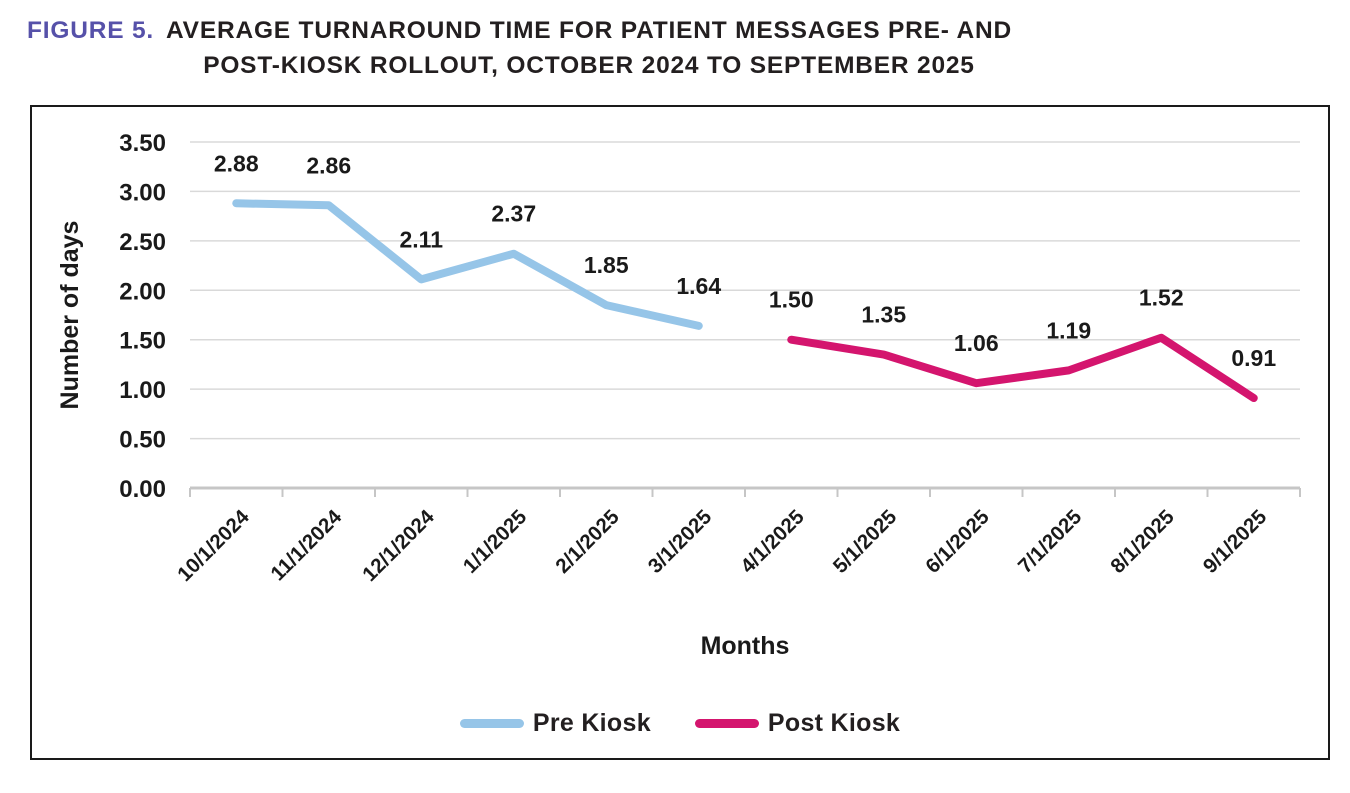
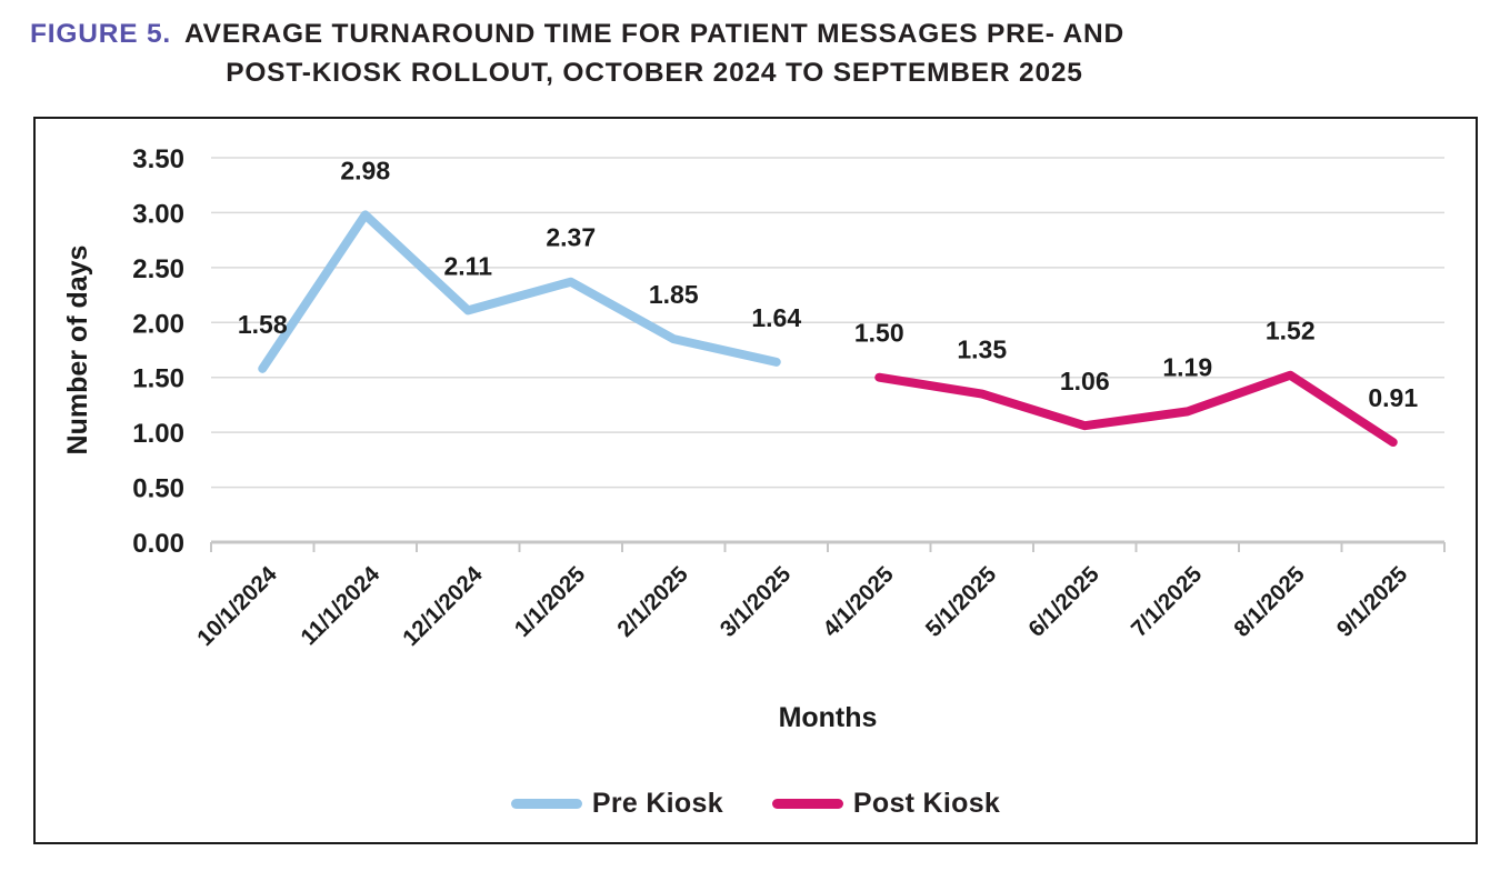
Pre Kiosk/10/1/2024: 2.88 -> 1.58
Pre Kiosk/11/1/2024: 2.86 -> 2.98
